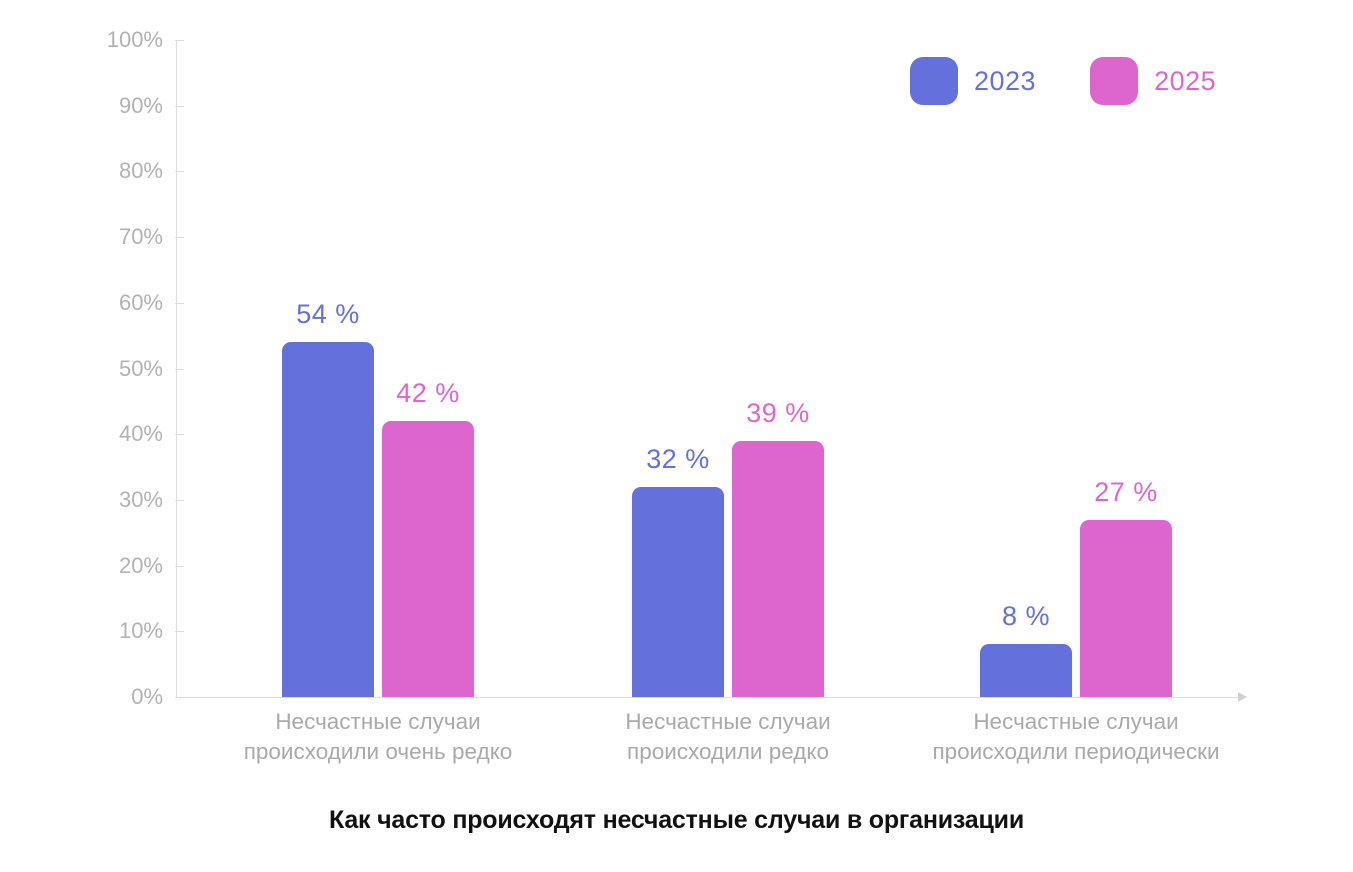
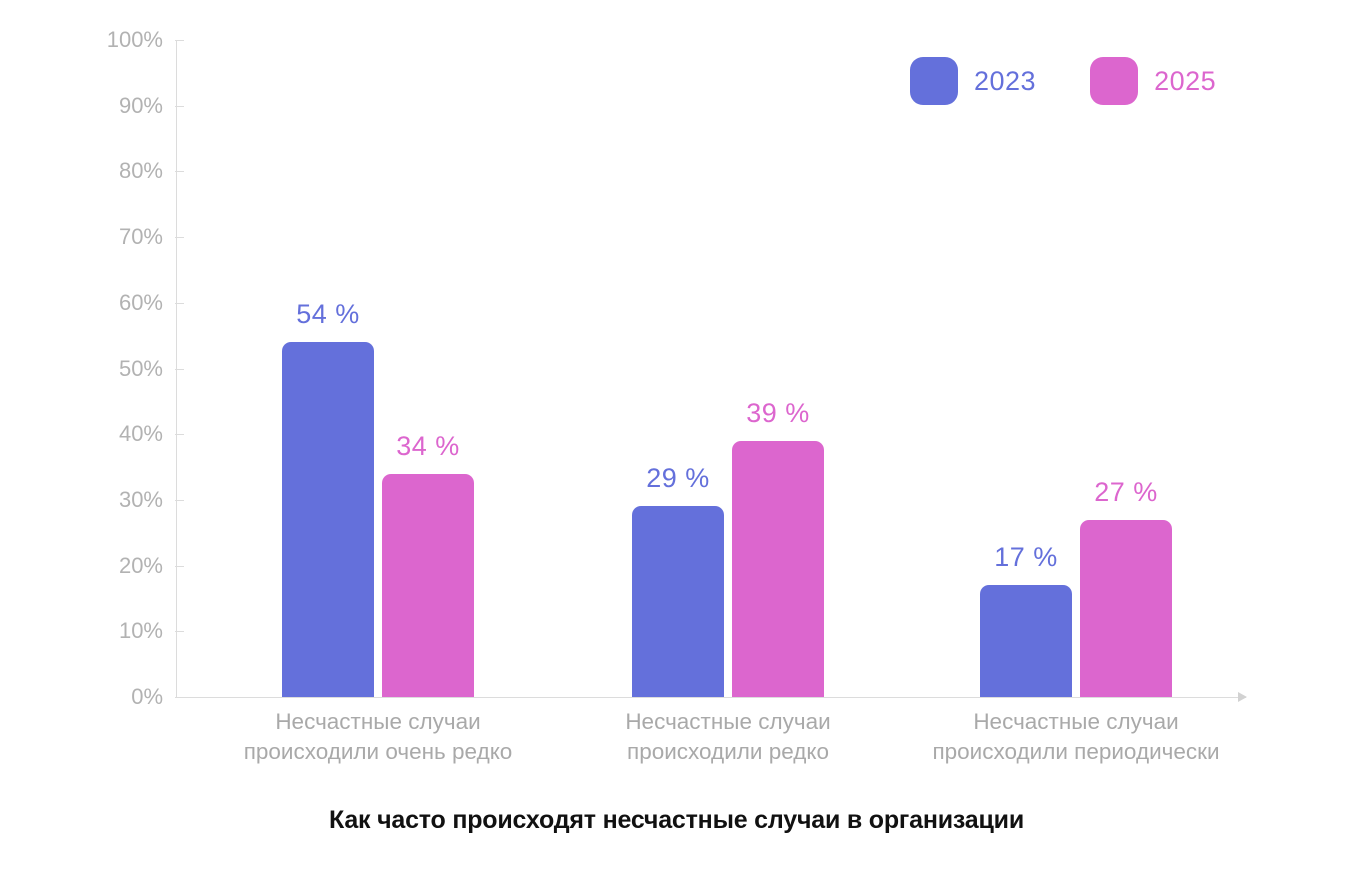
2025/Несчастные случаи происходили очень редко: 42 -> 34
2023/Несчастные случаи происходили редко: 32 -> 29
2023/Несчастные случаи происходили периодически: 8 -> 17
